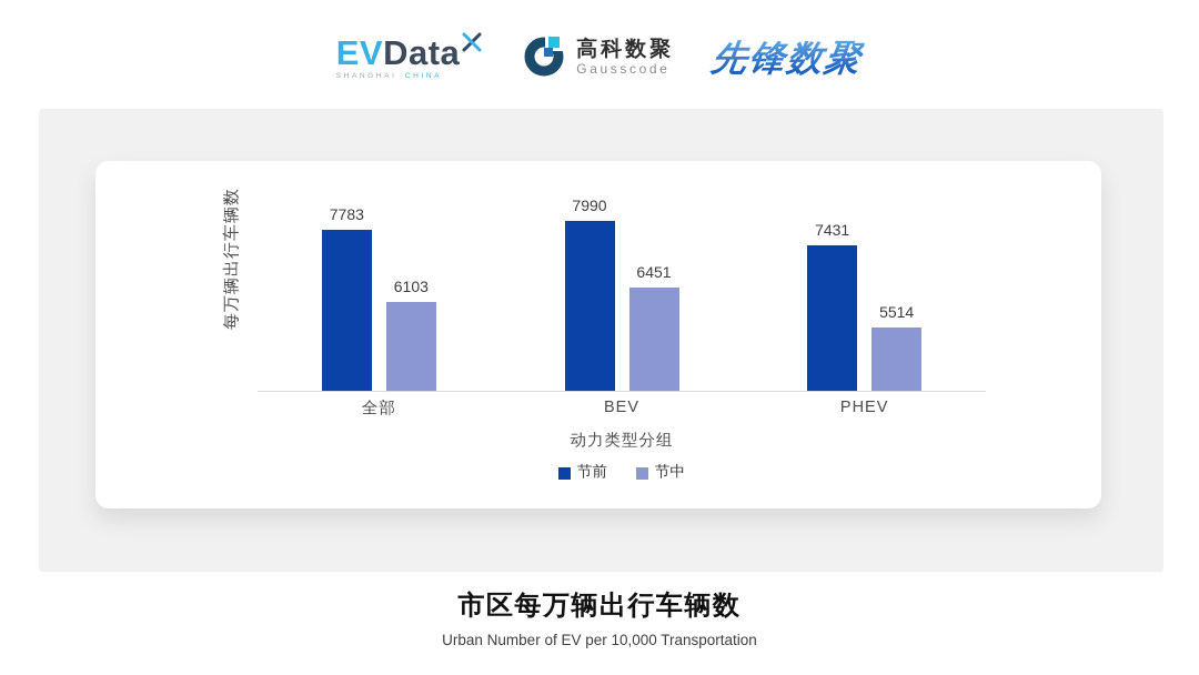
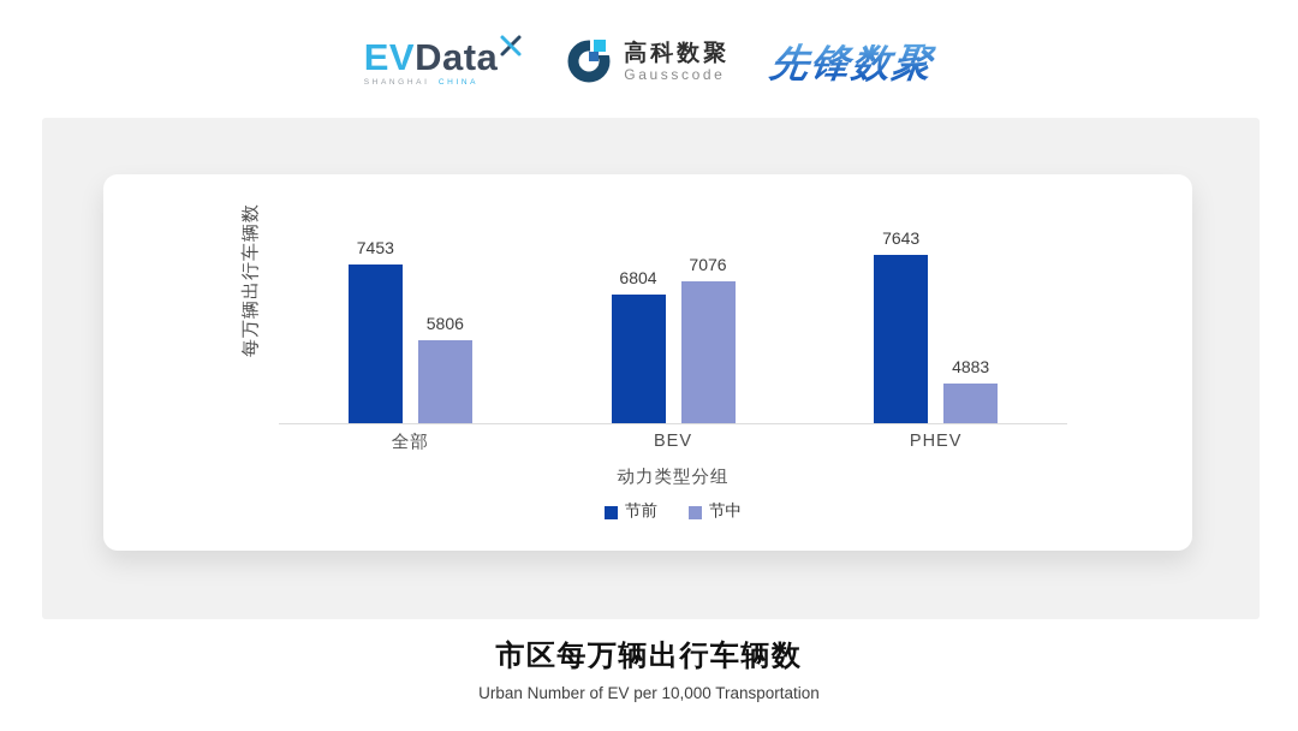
节前/全部: 7783 -> 7453
节中/全部: 6103 -> 5806
节前/BEV: 7990 -> 6804
节中/BEV: 6451 -> 7076
节前/PHEV: 7431 -> 7643
节中/PHEV: 5514 -> 4883
